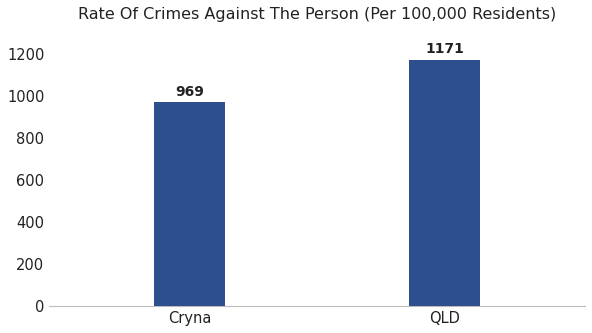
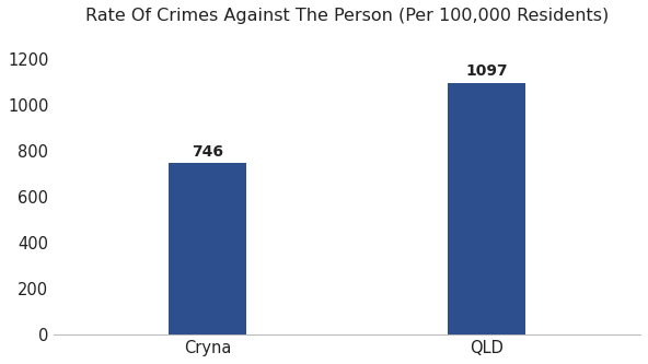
Cryna: 969 -> 746
QLD: 1171 -> 1097
